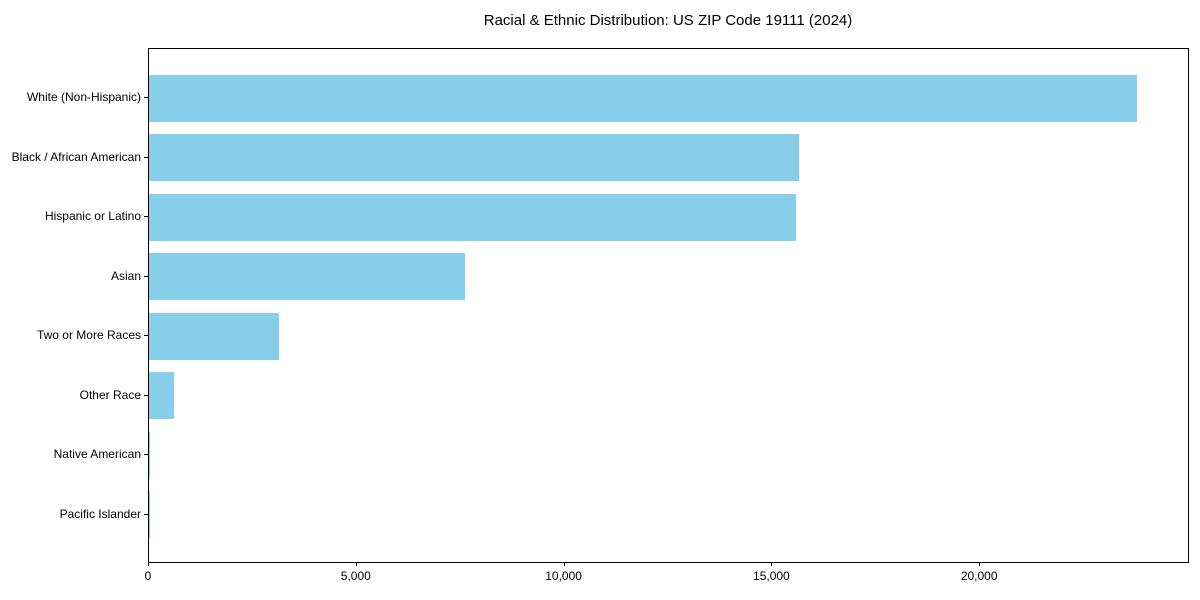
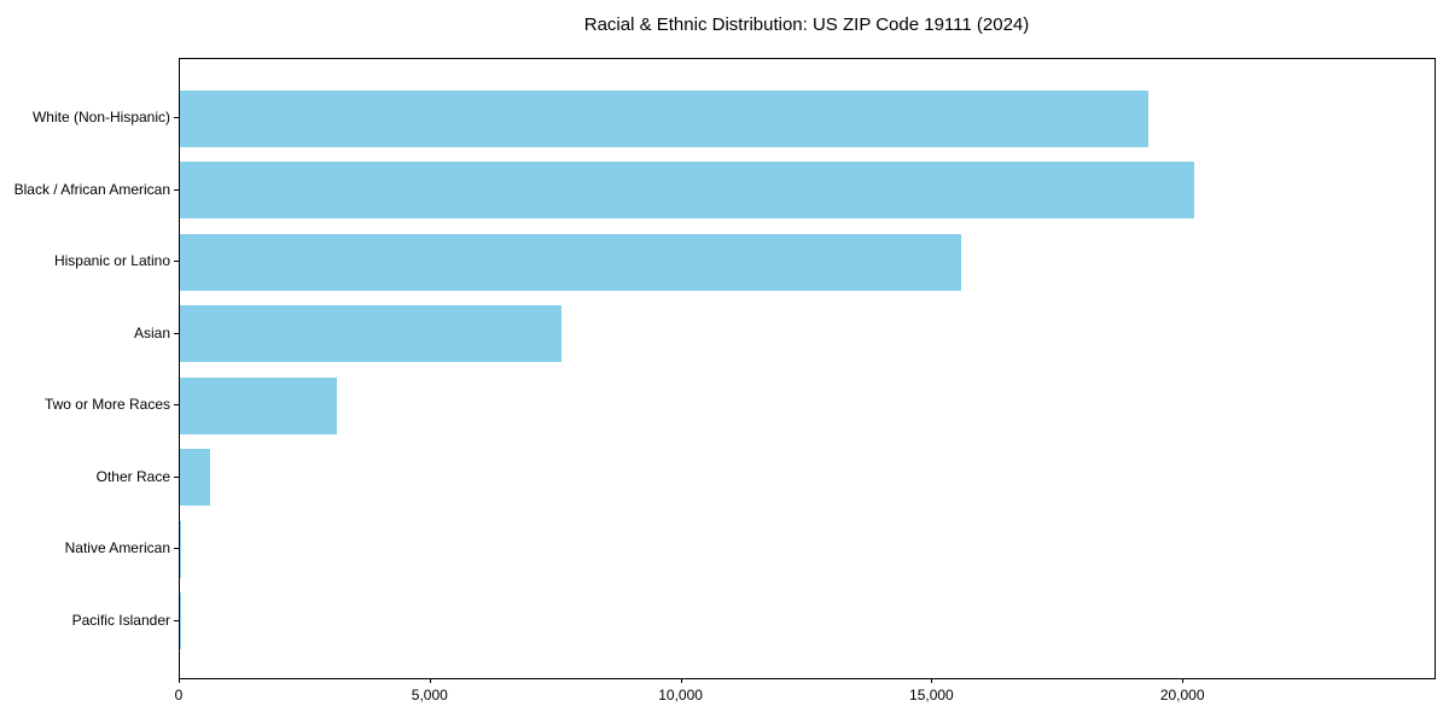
White (Non-Hispanic): 23800 -> 19300
Black / African American: 15600 -> 20200
